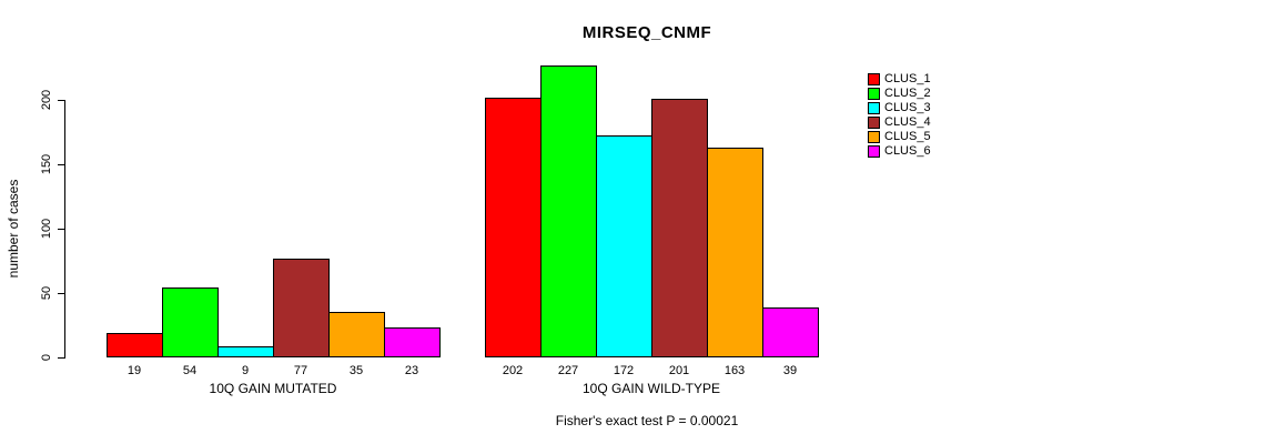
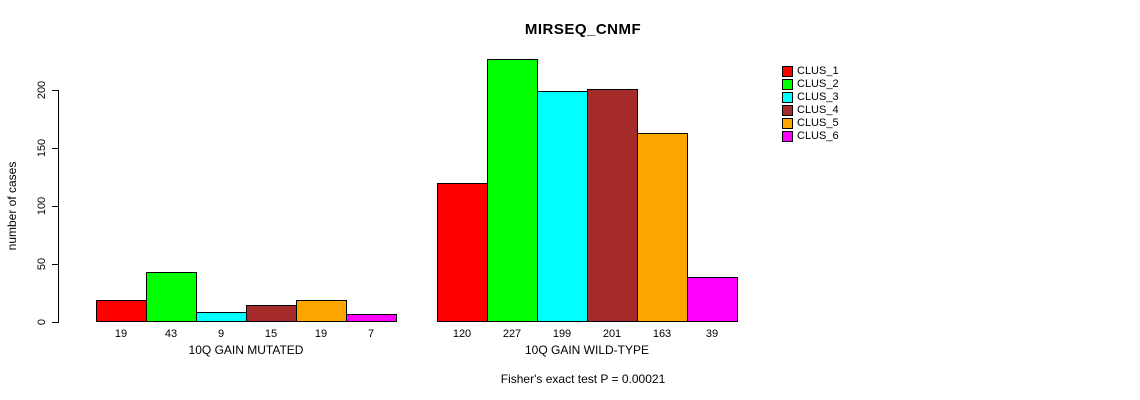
CLUS_2/10Q GAIN MUTATED: 54 -> 43
CLUS_4/10Q GAIN MUTATED: 77 -> 15
CLUS_5/10Q GAIN MUTATED: 35 -> 19
CLUS_6/10Q GAIN MUTATED: 23 -> 7
CLUS_1/10Q GAIN WILD-TYPE: 202 -> 120
CLUS_3/10Q GAIN WILD-TYPE: 172 -> 199
